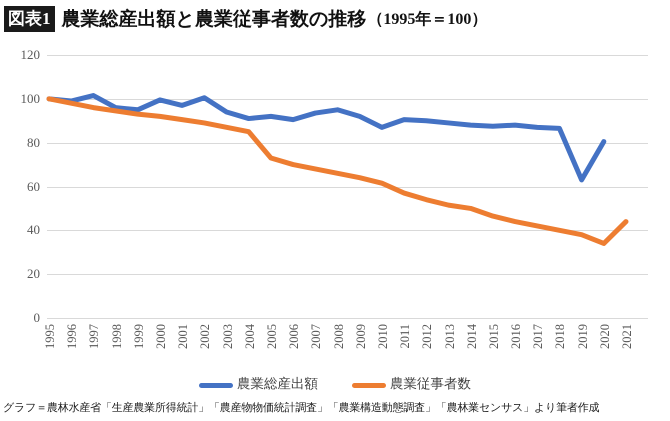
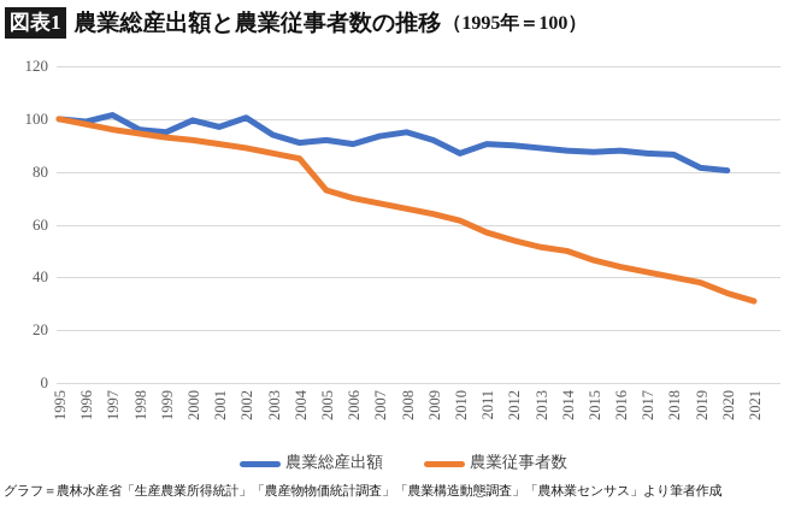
農業総産出額/2019: 63 -> 82
農業従事者数/2021: 44 -> 31
